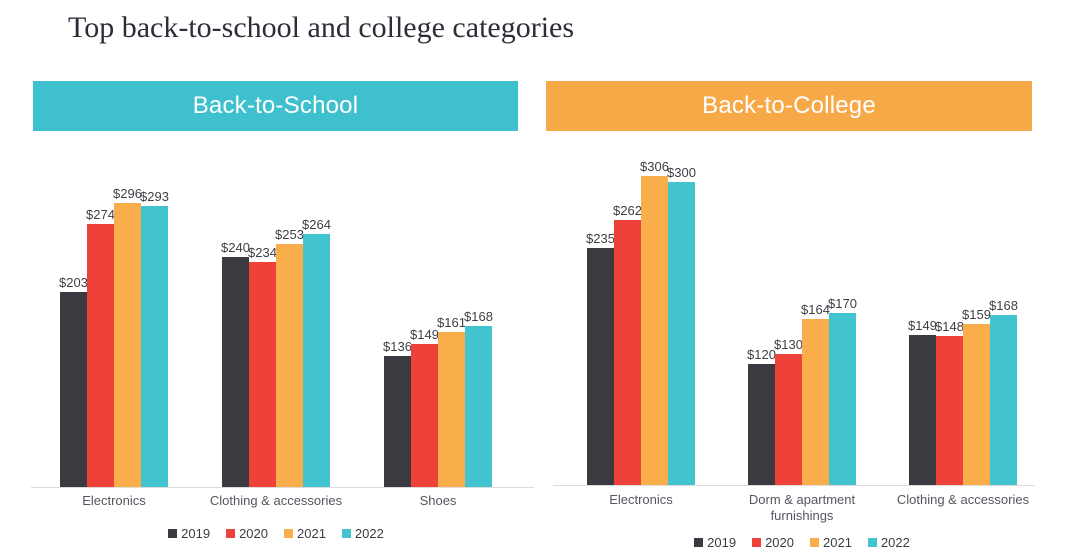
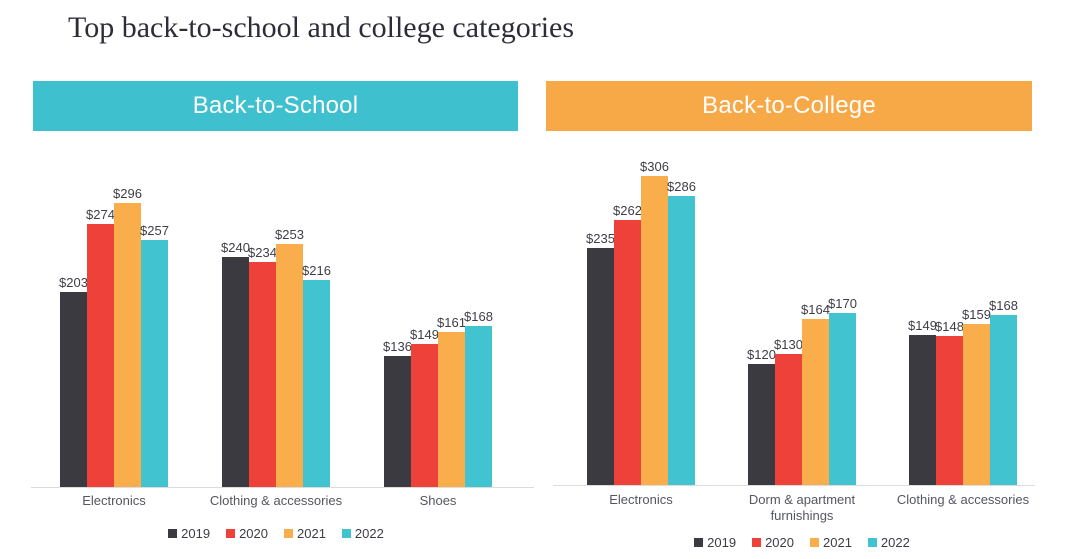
Back-to-School/2022/Electronics: $293 -> $257
Back-to-School/2022/Clothing & accessories: $264 -> $216
Back-to-College/2022/Electronics: $300 -> $286
